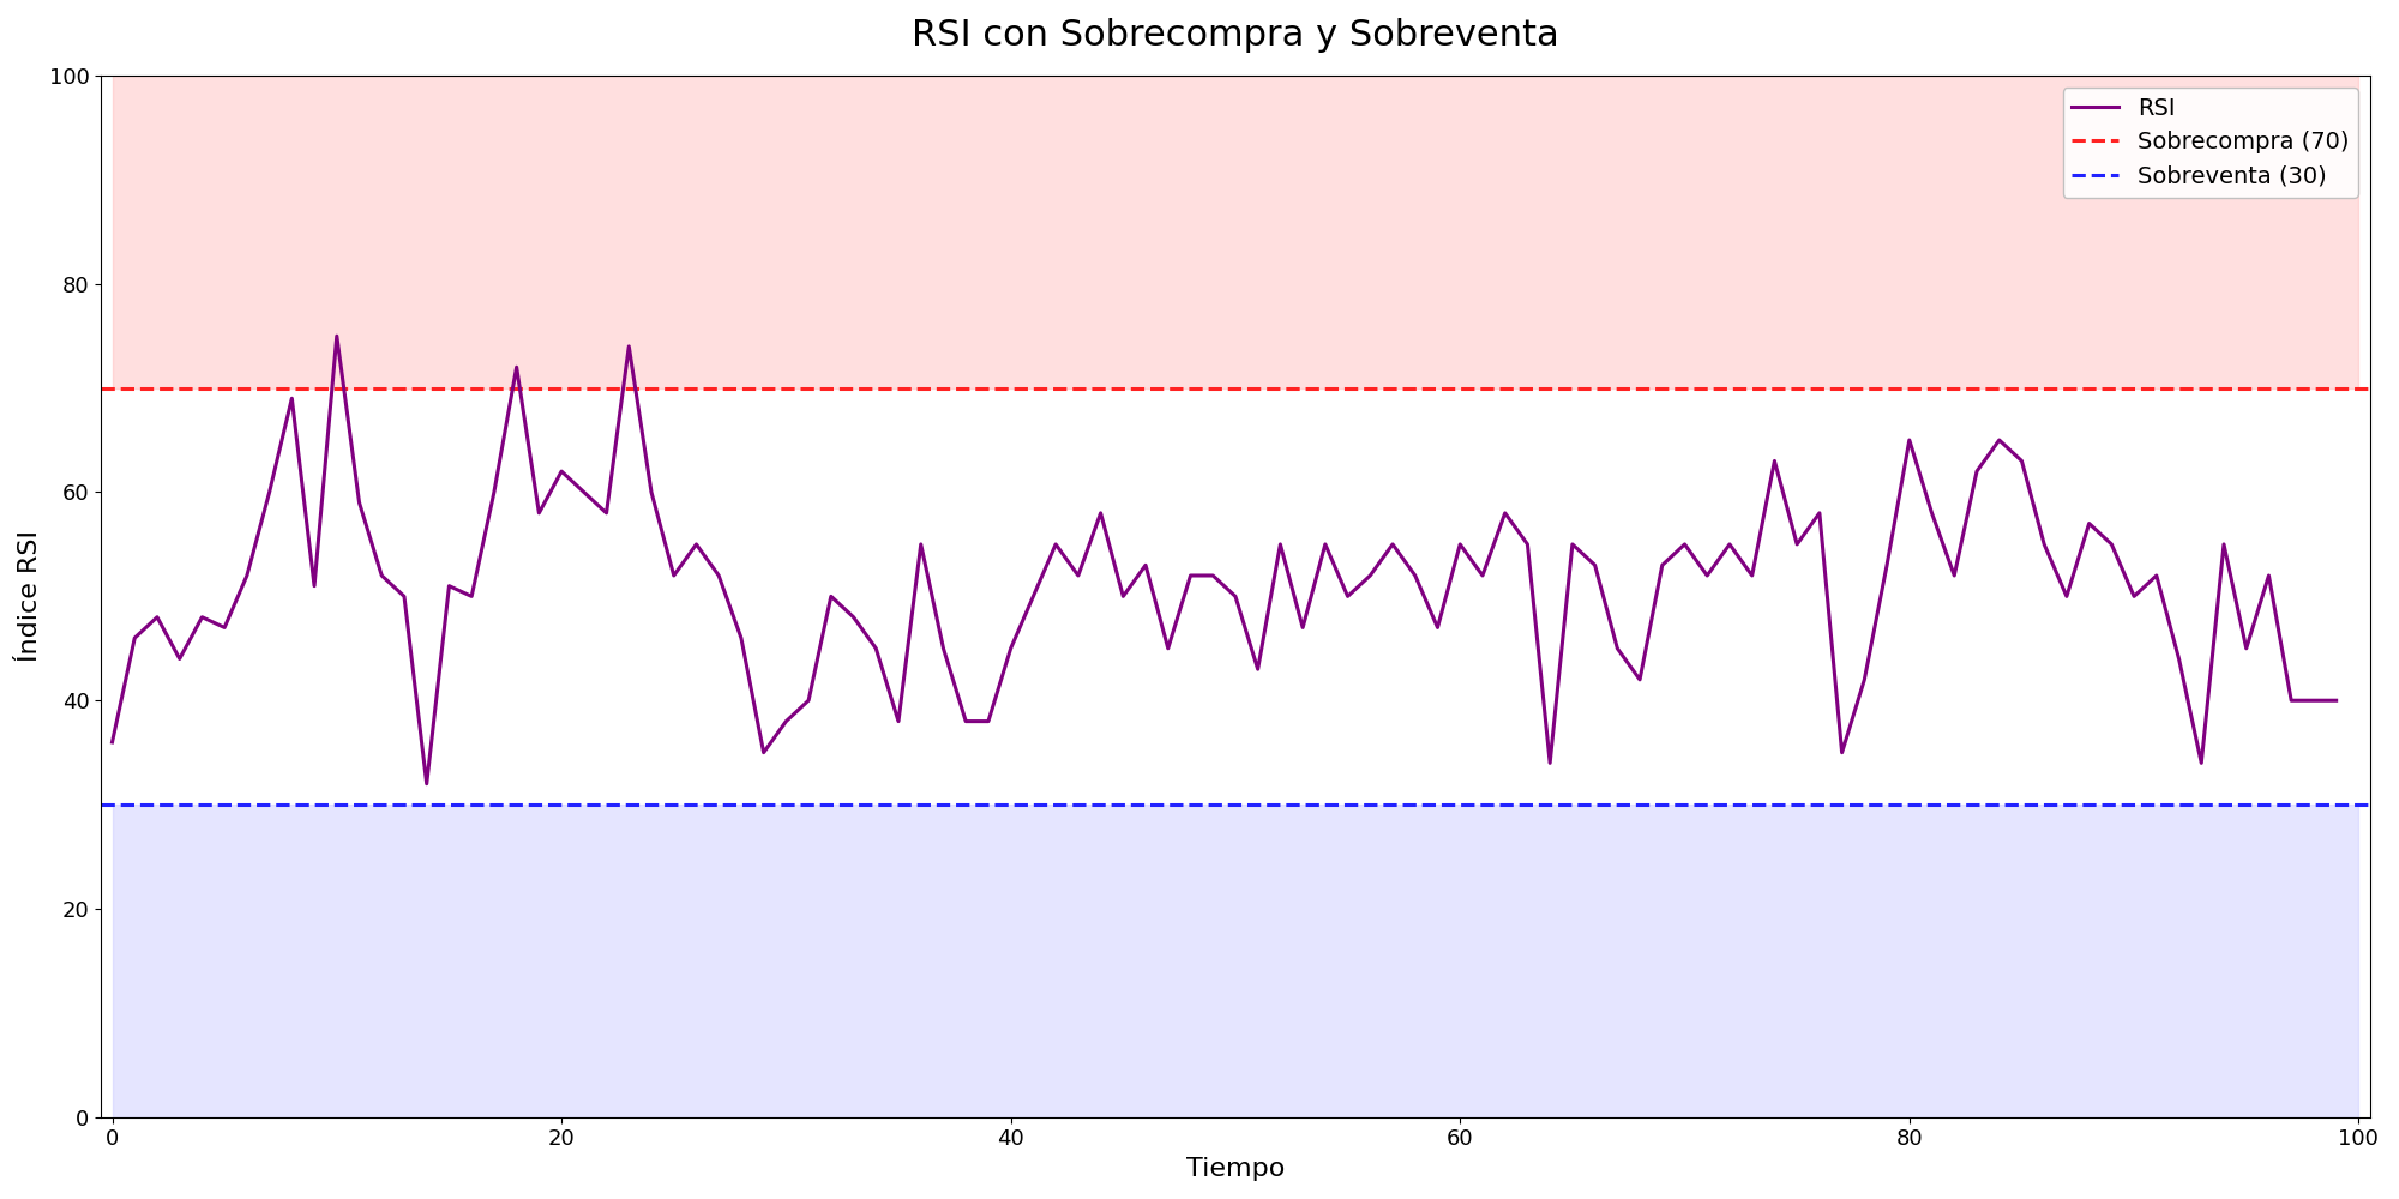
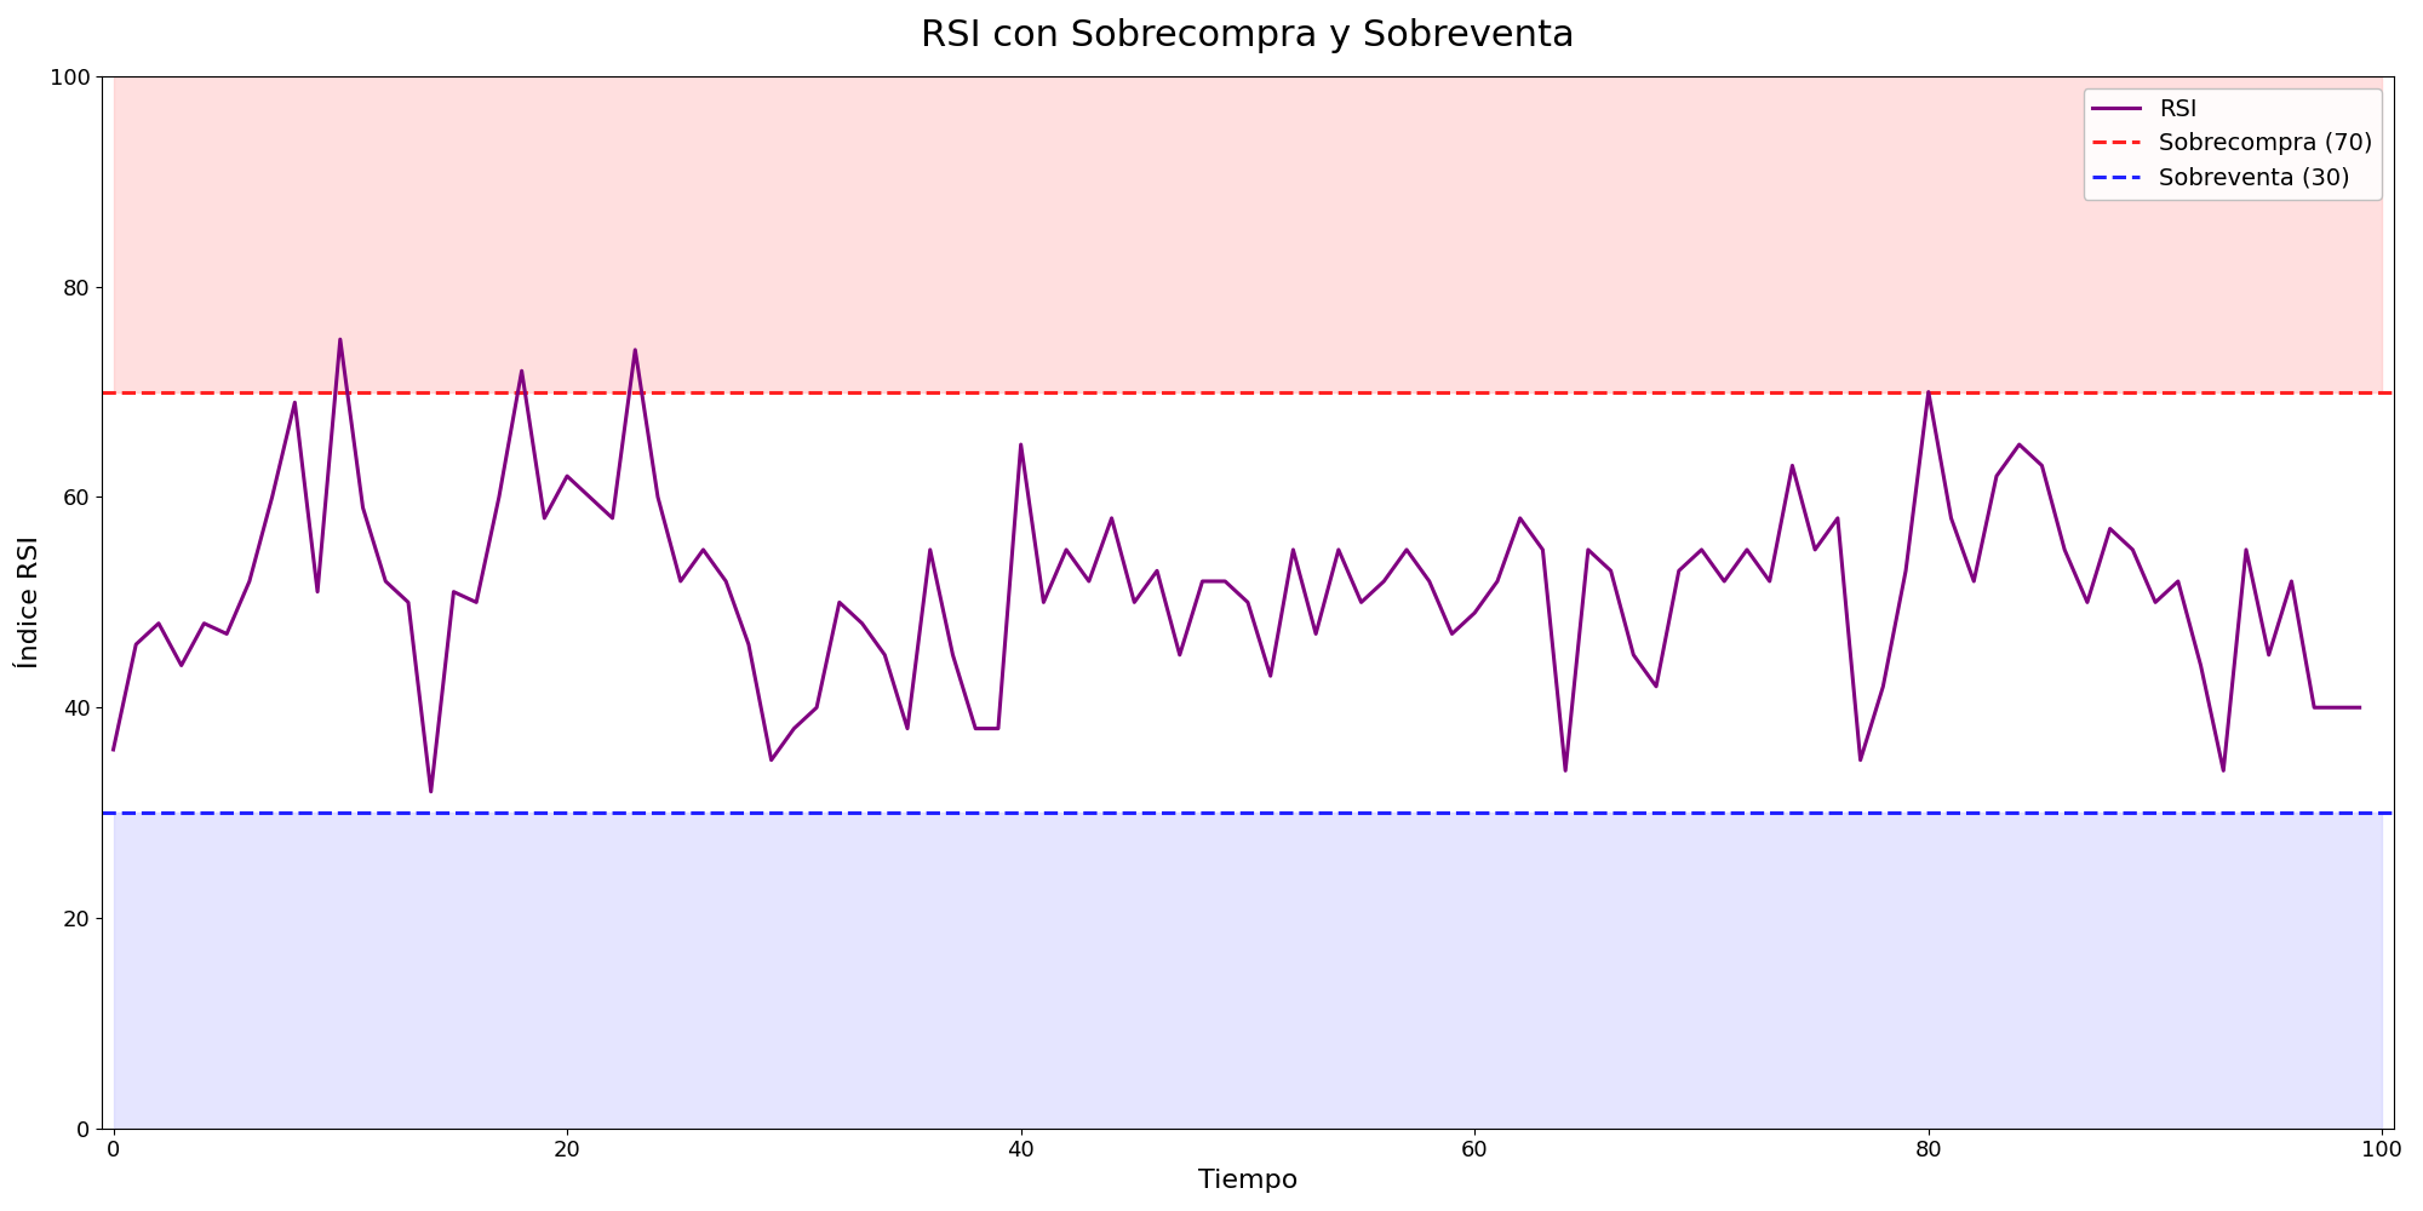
40: 45 -> 65
60: 55 -> 49
80: 65 -> 70
